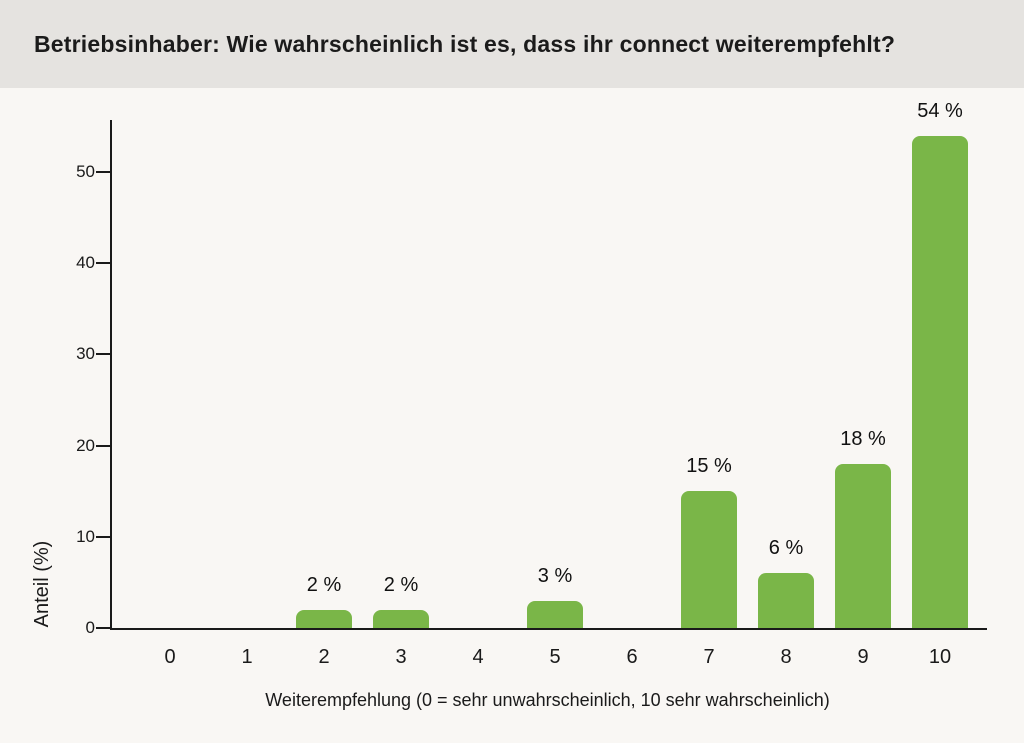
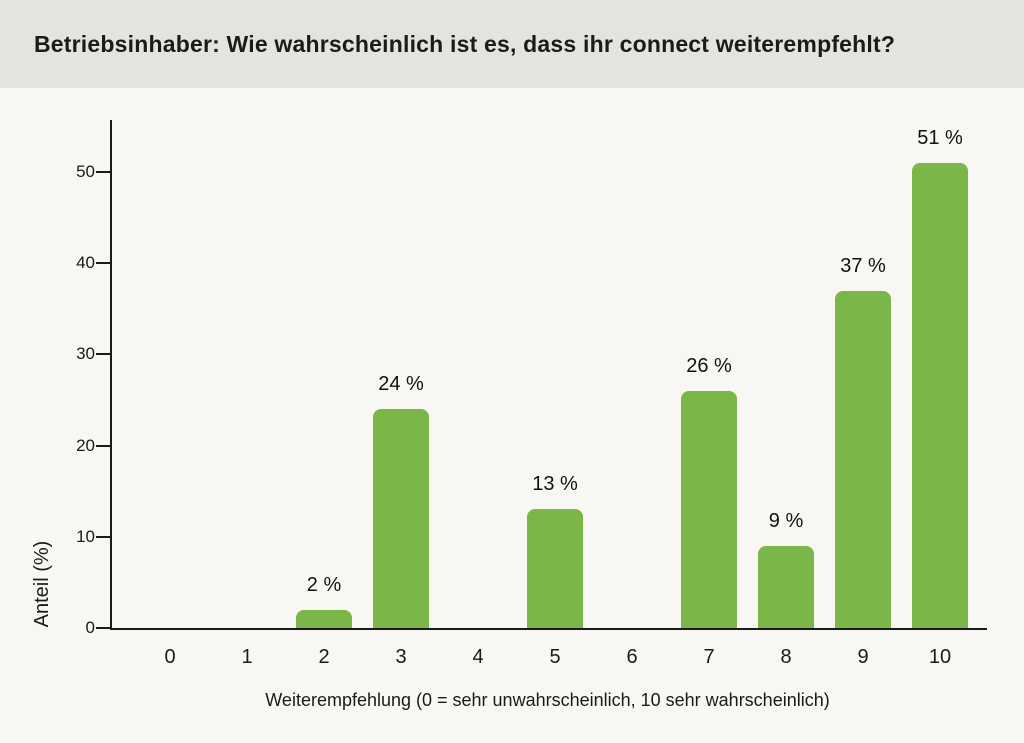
3: 2 -> 24
5: 3 -> 13
7: 15 -> 26
8: 6 -> 9
9: 18 -> 37
10: 54 -> 51
